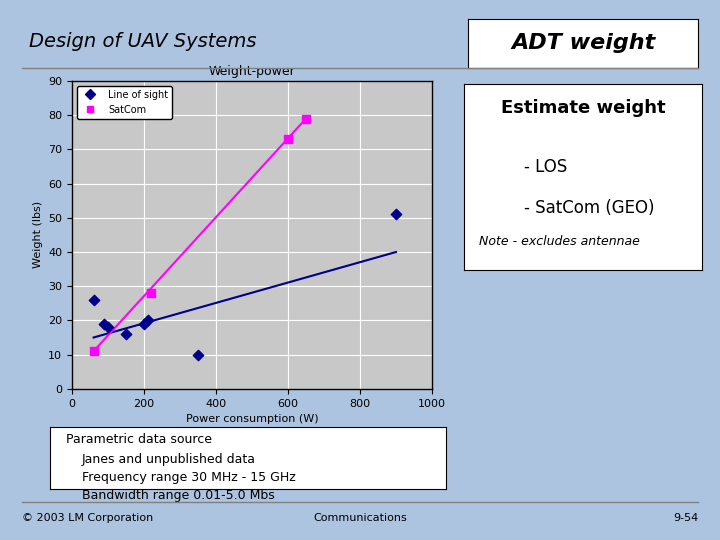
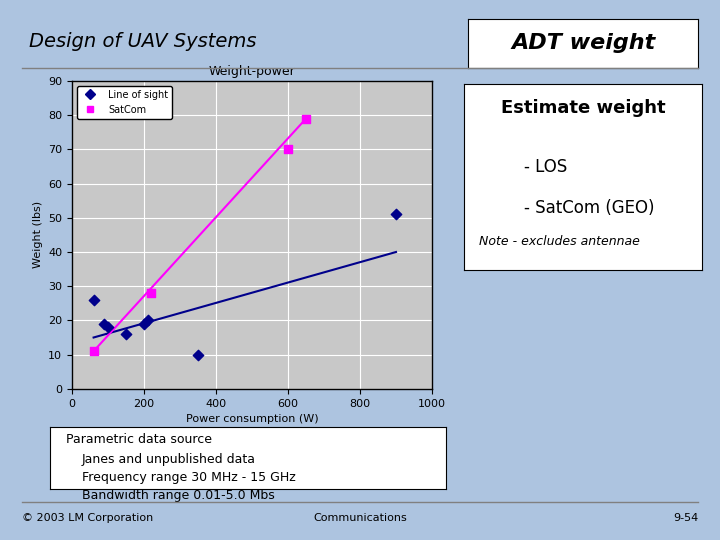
SatCom/600: 73 -> 70
